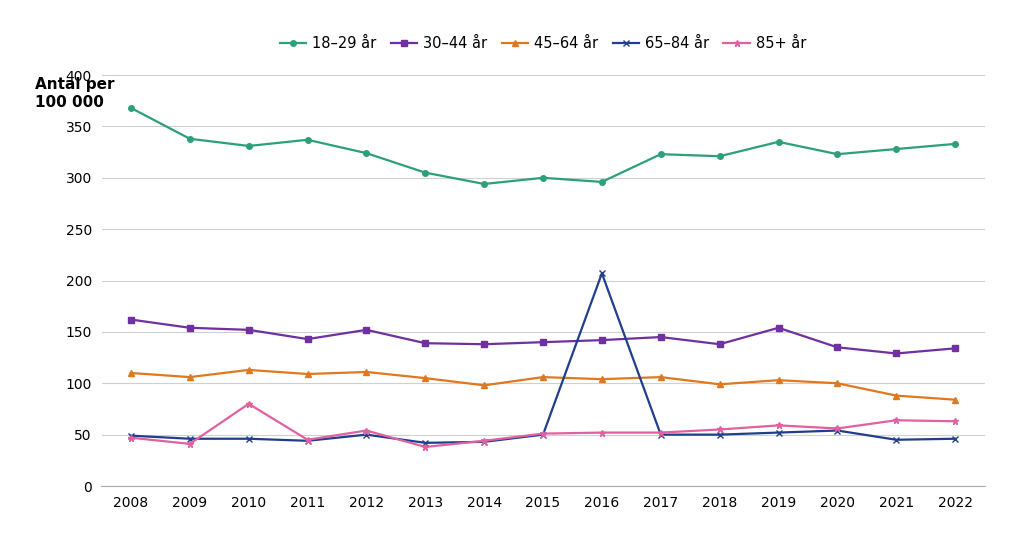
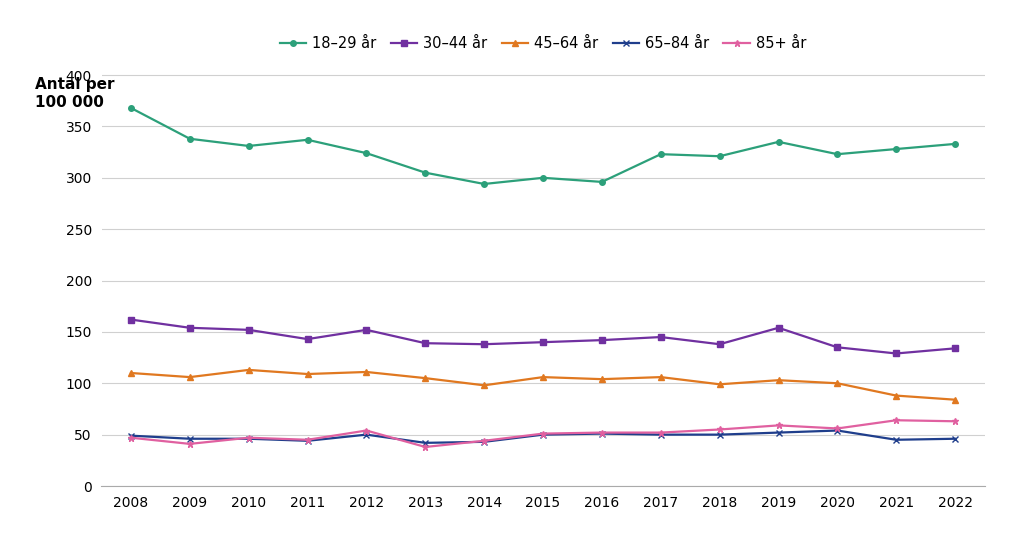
85+ år/2010: 80 -> 47
65–84 år/2016: 207 -> 51
